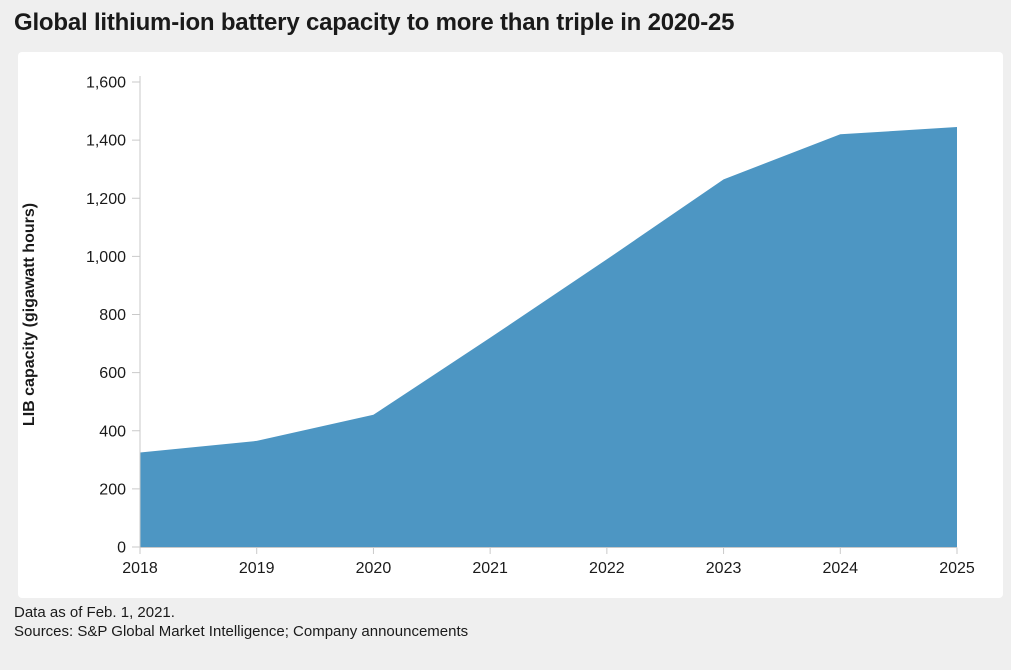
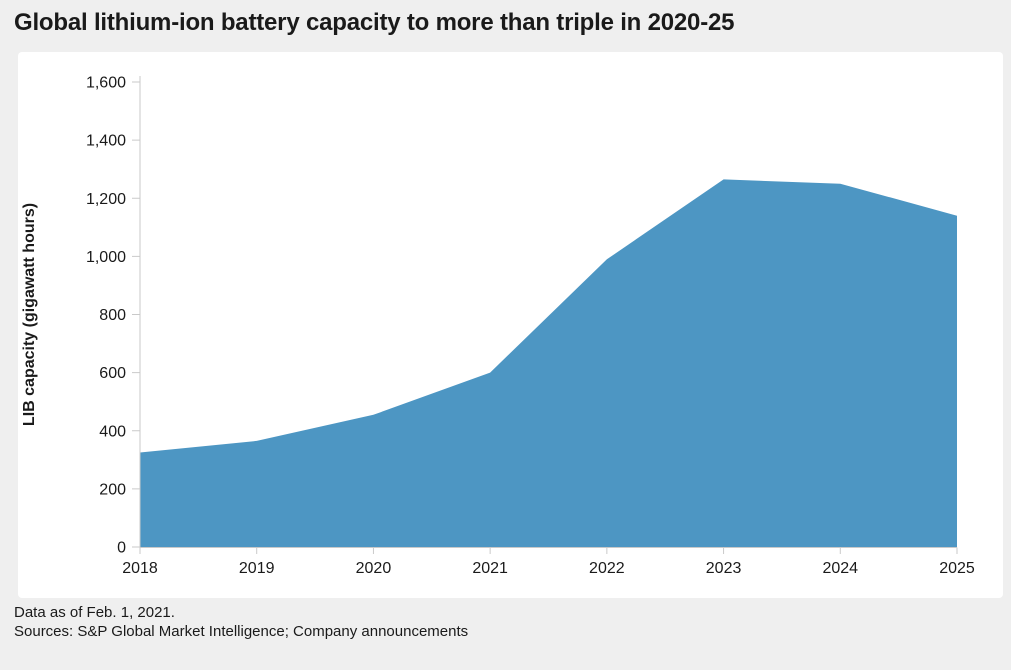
2021: 720 -> 600
2024: 1420 -> 1250
2025: 1440 -> 1140
